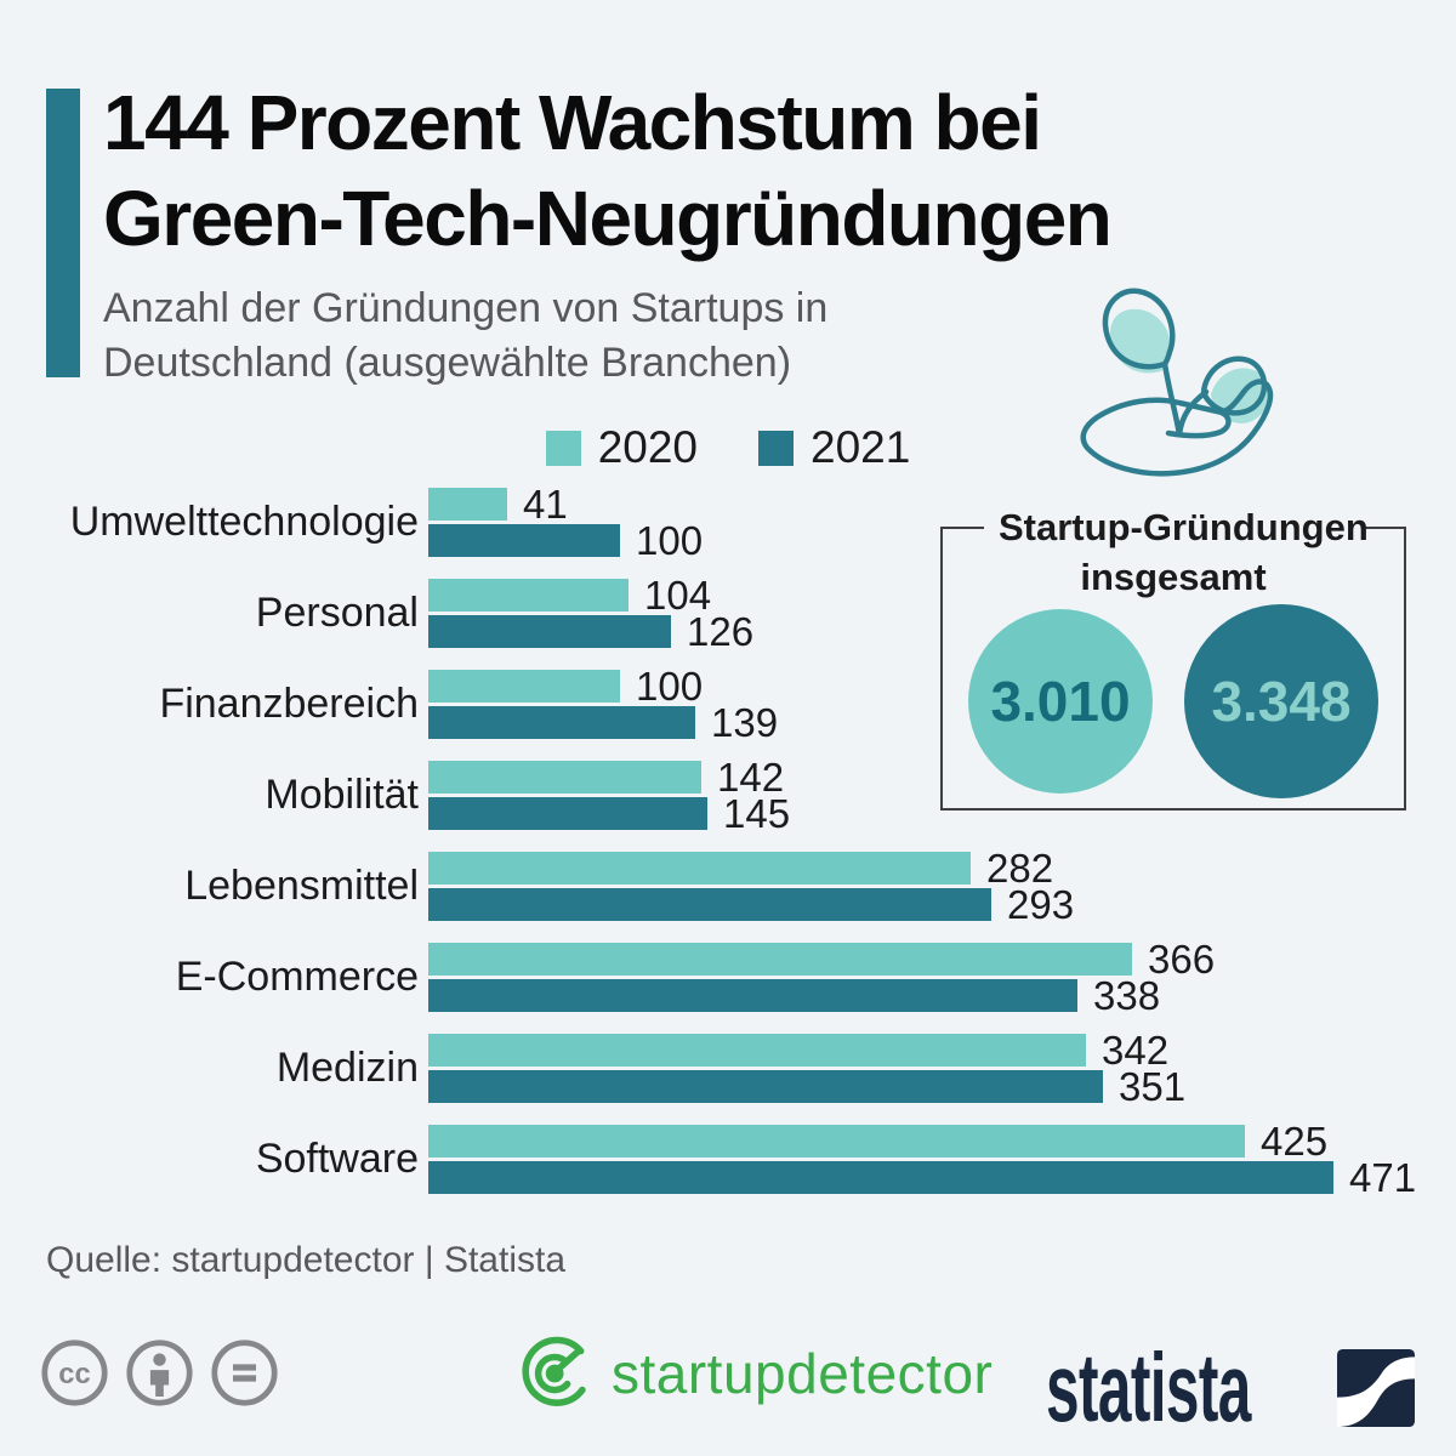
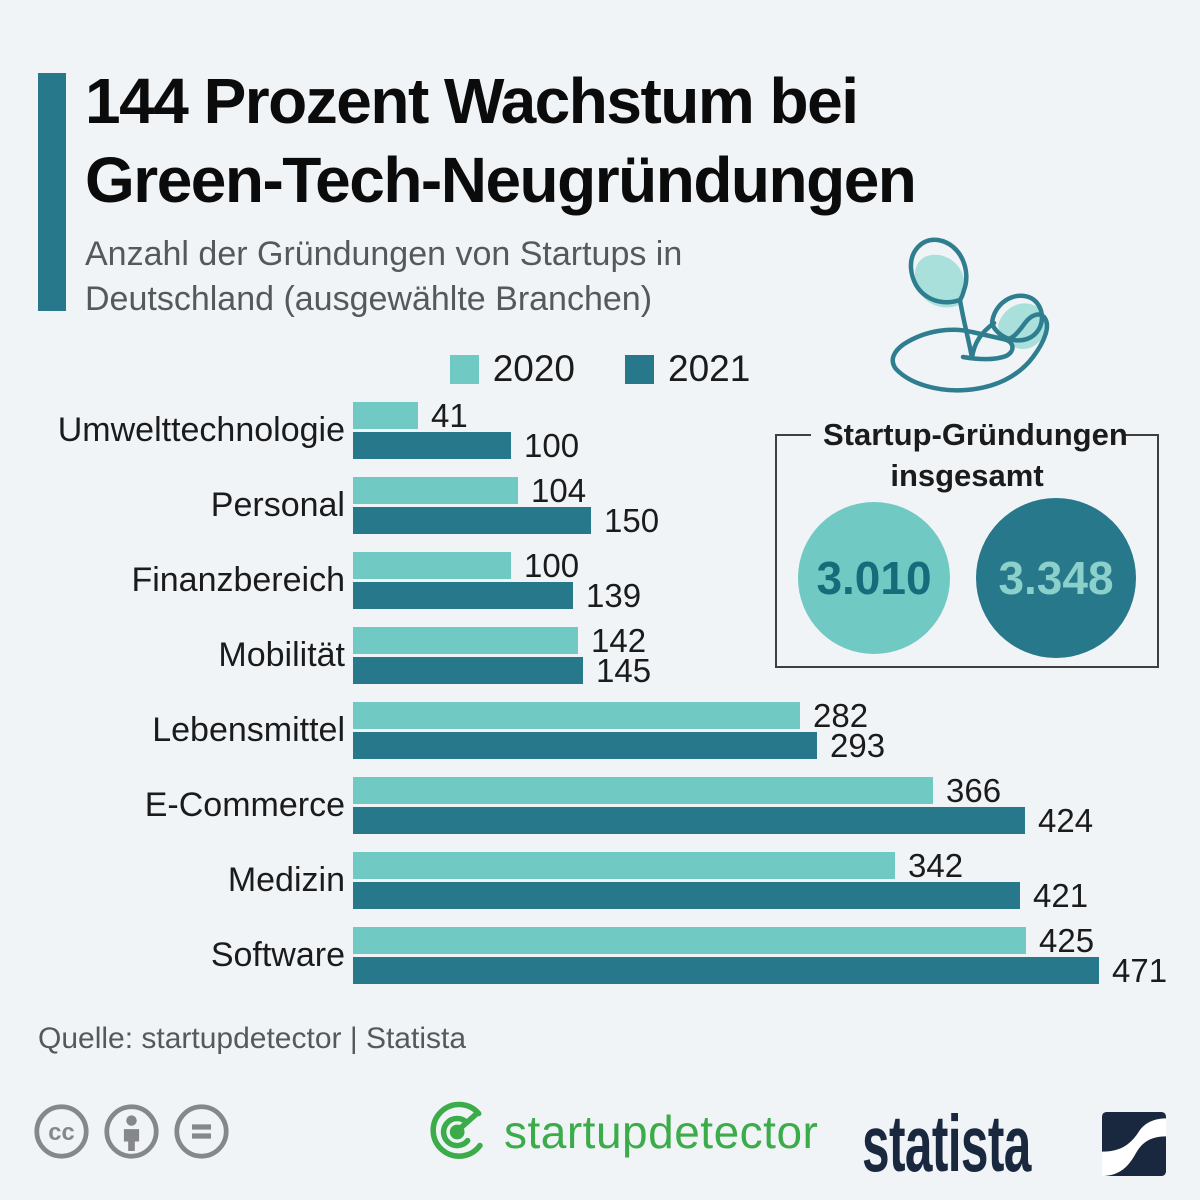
2021/Personal: 126 -> 150
2021/E-Commerce: 338 -> 424
2021/Medizin: 351 -> 421
